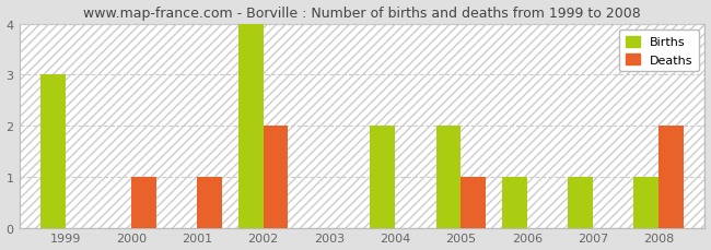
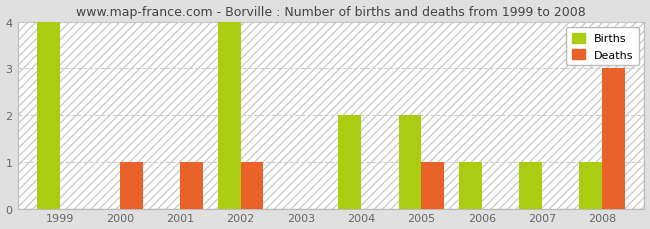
Births/1999: 3 -> 4
Deaths/2002: 2 -> 1
Deaths/2008: 2 -> 3
